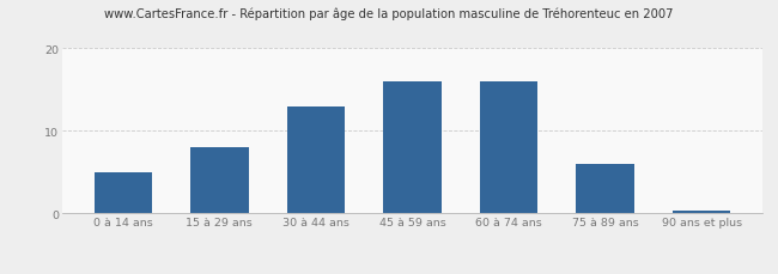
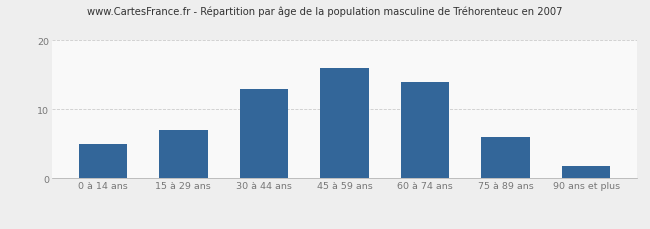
15 à 29 ans: 8.0 -> 7.0
60 à 74 ans: 16.0 -> 14.0
90 ans et plus: 0.3 -> 1.8
